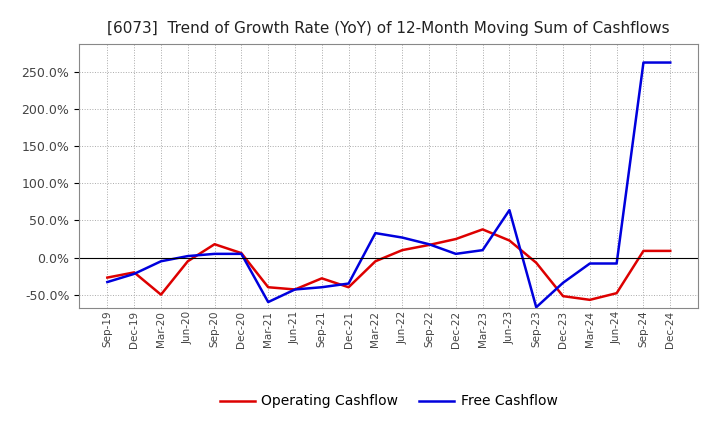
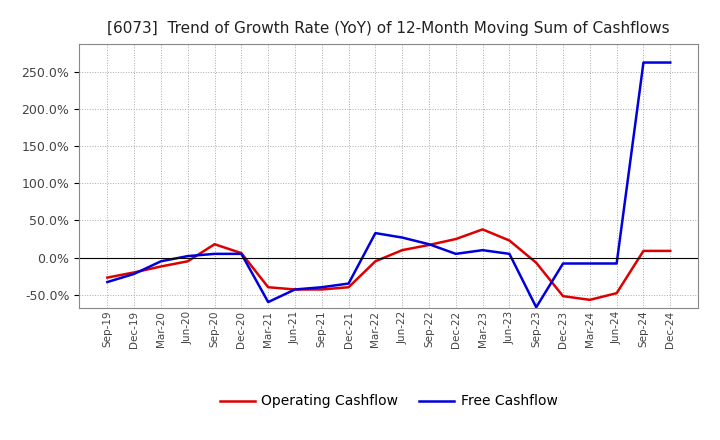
Operating Cashflow/Mar-20: -50% -> -12%
Operating Cashflow/Sep-21: -28% -> -43%
Free Cashflow/Jun-23: 64% -> 5%
Free Cashflow/Dec-23: -34% -> -8%
